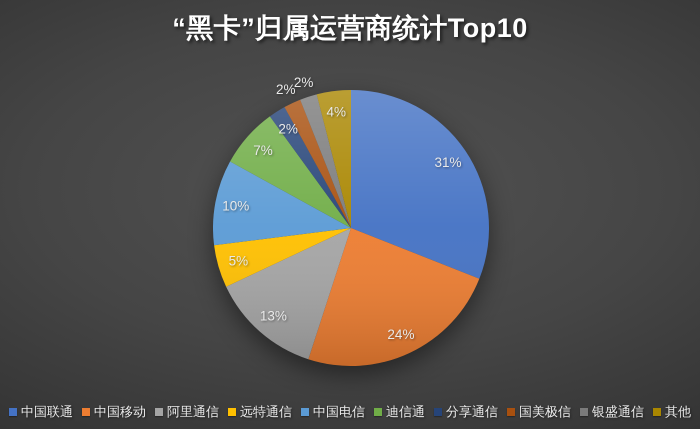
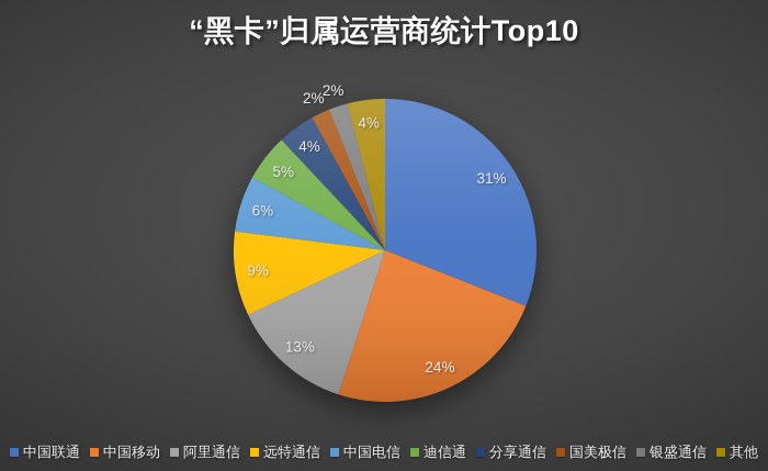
远特通信: 5% -> 9%
中国电信: 10% -> 6%
迪信通: 7% -> 5%
分享通信: 2% -> 4%
